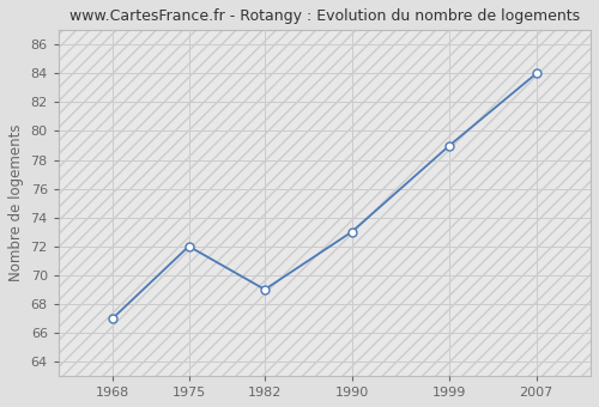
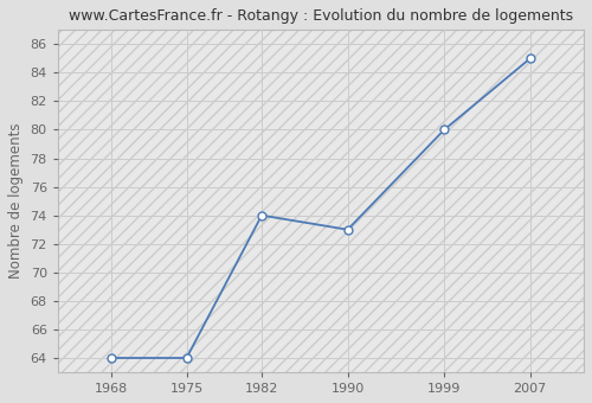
1968: 67 -> 64
1975: 72 -> 64
1982: 69 -> 74
1999: 79 -> 80
2007: 84 -> 85
